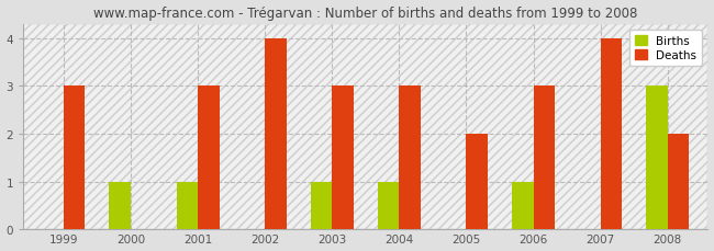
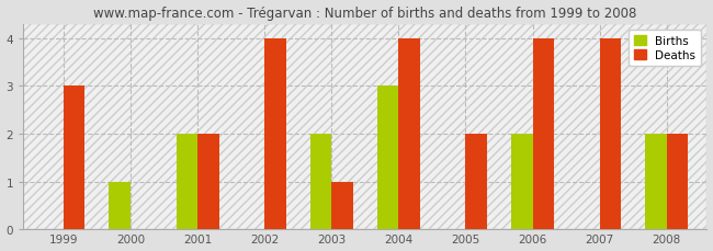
Births/2001: 1 -> 2
Deaths/2001: 3 -> 2
Births/2003: 1 -> 2
Deaths/2003: 3 -> 1
Births/2004: 1 -> 3
Deaths/2004: 3 -> 4
Births/2006: 1 -> 2
Deaths/2006: 3 -> 4
Births/2008: 3 -> 2
